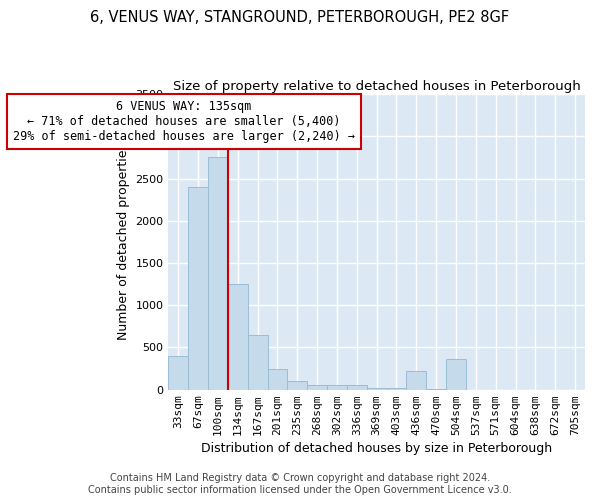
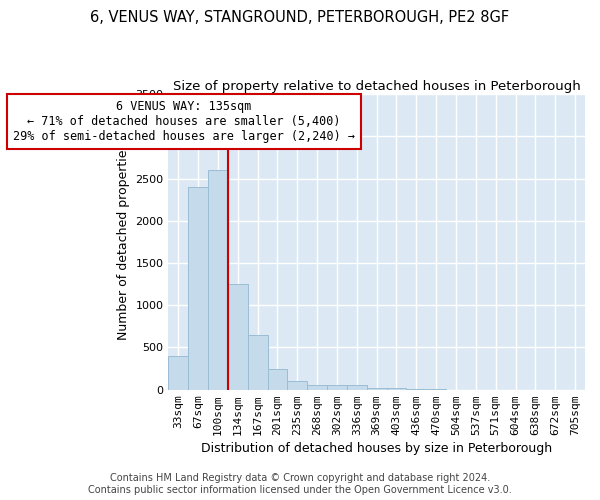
100sqm: 2760 -> 2600
436sqm: 220 -> 0
504sqm: 360 -> 0
